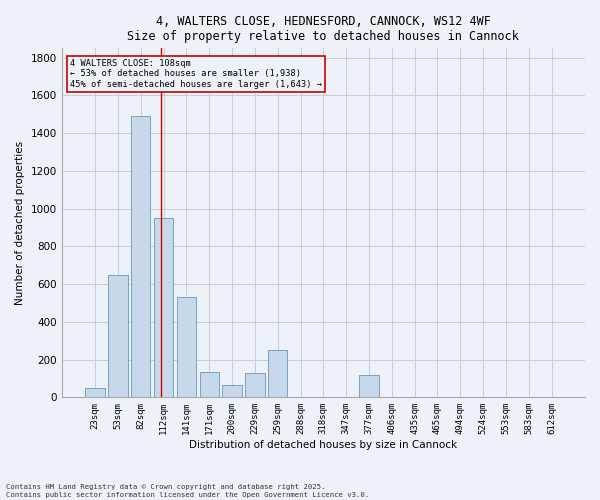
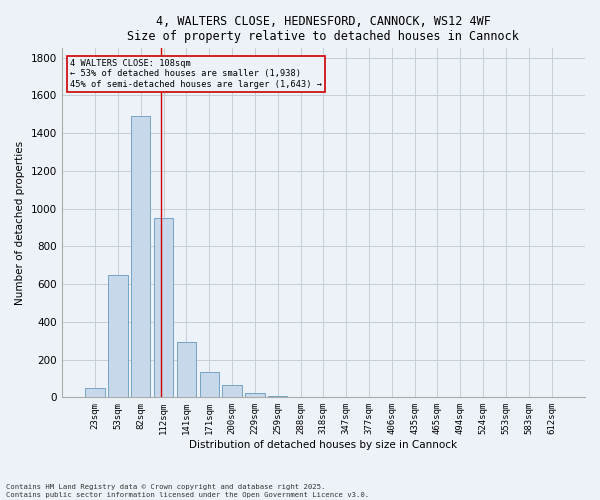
141sqm: 530 -> 300
229sqm: 130 -> 20
259sqm: 250 -> 10
377sqm: 120 -> 0
